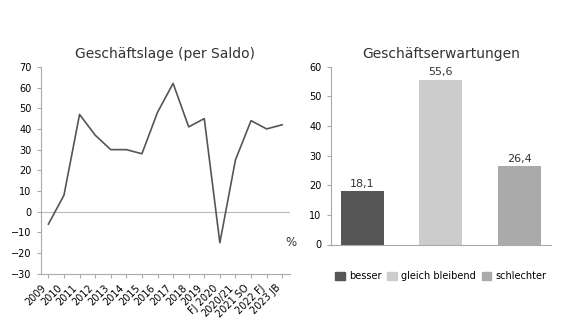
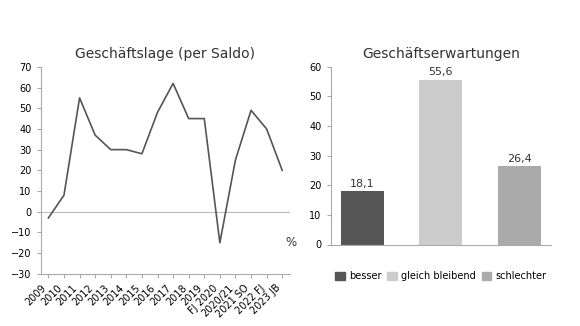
Geschäftslage (per Saldo)/2009: -6 -> -3
Geschäftslage (per Saldo)/2011: 47 -> 55
Geschäftslage (per Saldo)/2018: 41 -> 45
Geschäftslage (per Saldo)/2021 SO: 44 -> 49
Geschäftslage (per Saldo)/2023 JB: 42 -> 20
